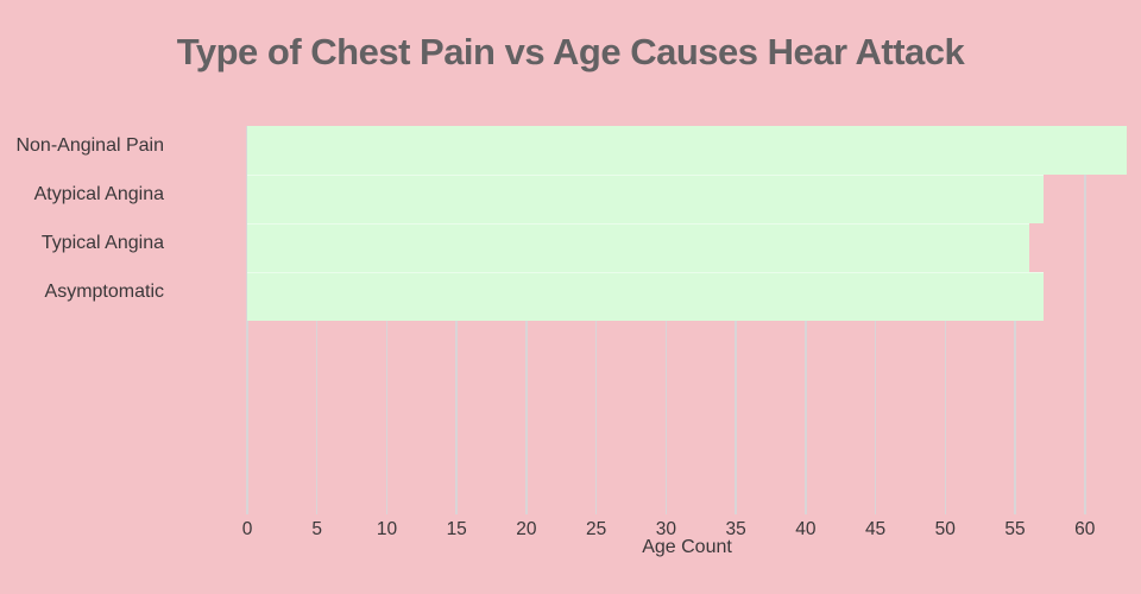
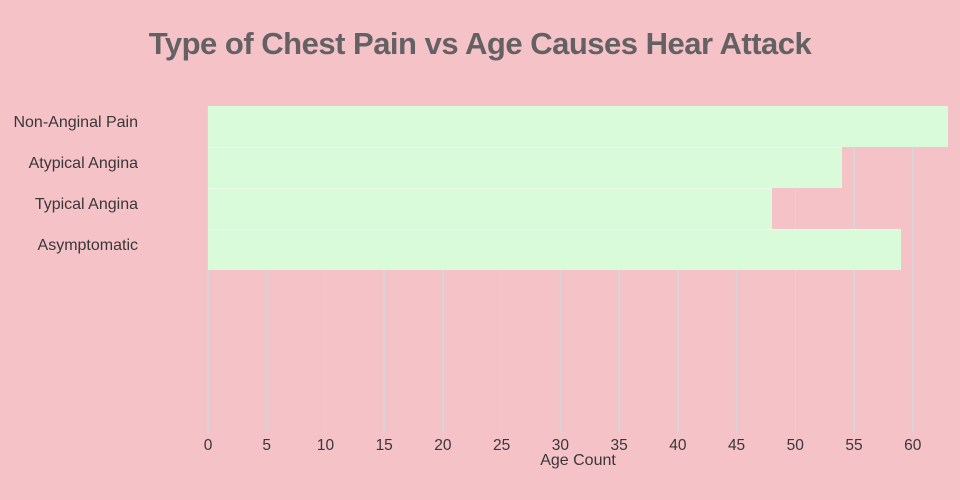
Atypical Angina: 57 -> 54
Typical Angina: 56 -> 48
Asymptomatic: 57 -> 59
